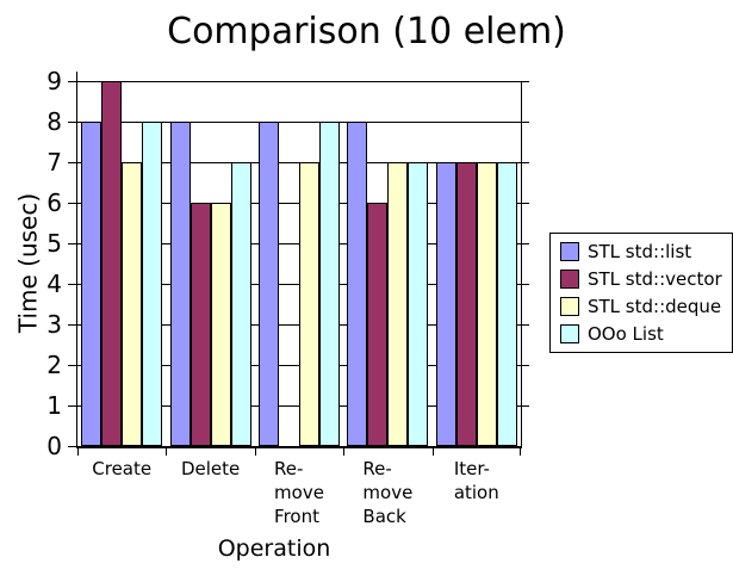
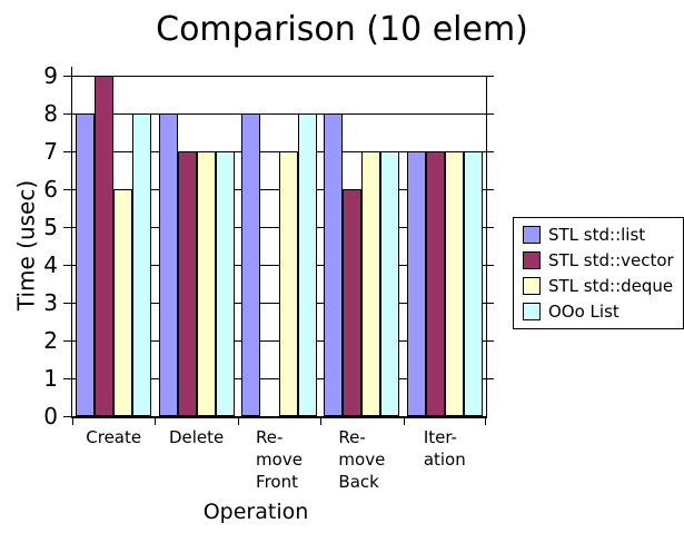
STL std::deque/Create: 7 -> 6
STL std::vector/Delete: 6 -> 7
STL std::deque/Delete: 6 -> 7
